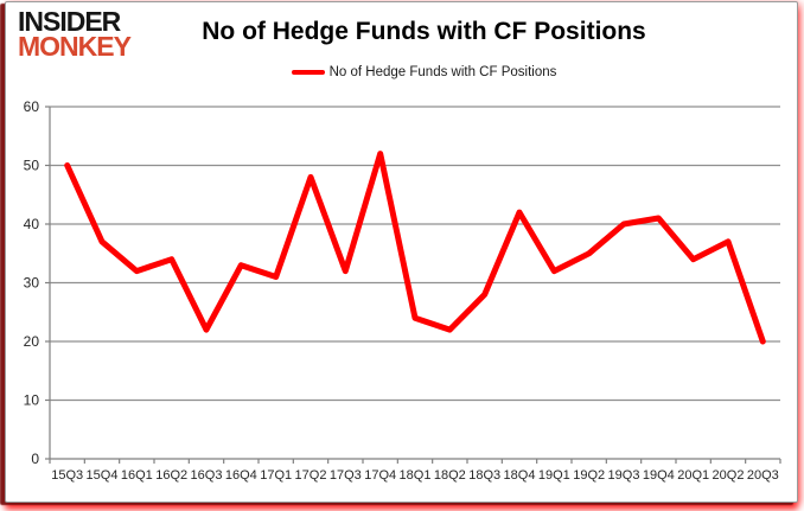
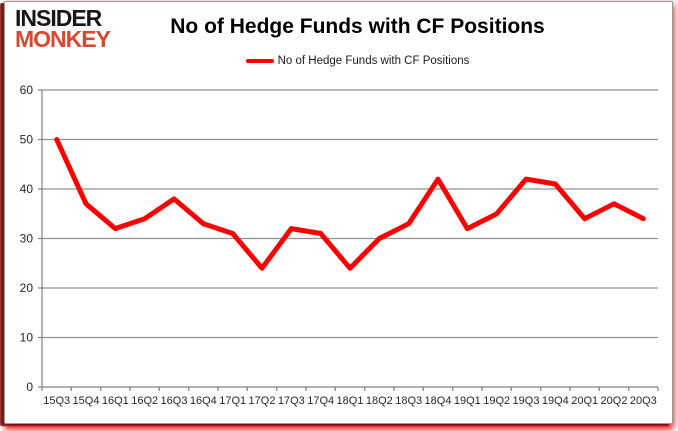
16Q3: 22 -> 38
17Q2: 48 -> 24
17Q4: 52 -> 31
18Q2: 22 -> 30
18Q3: 28 -> 33
19Q3: 40 -> 42
20Q3: 20 -> 34
